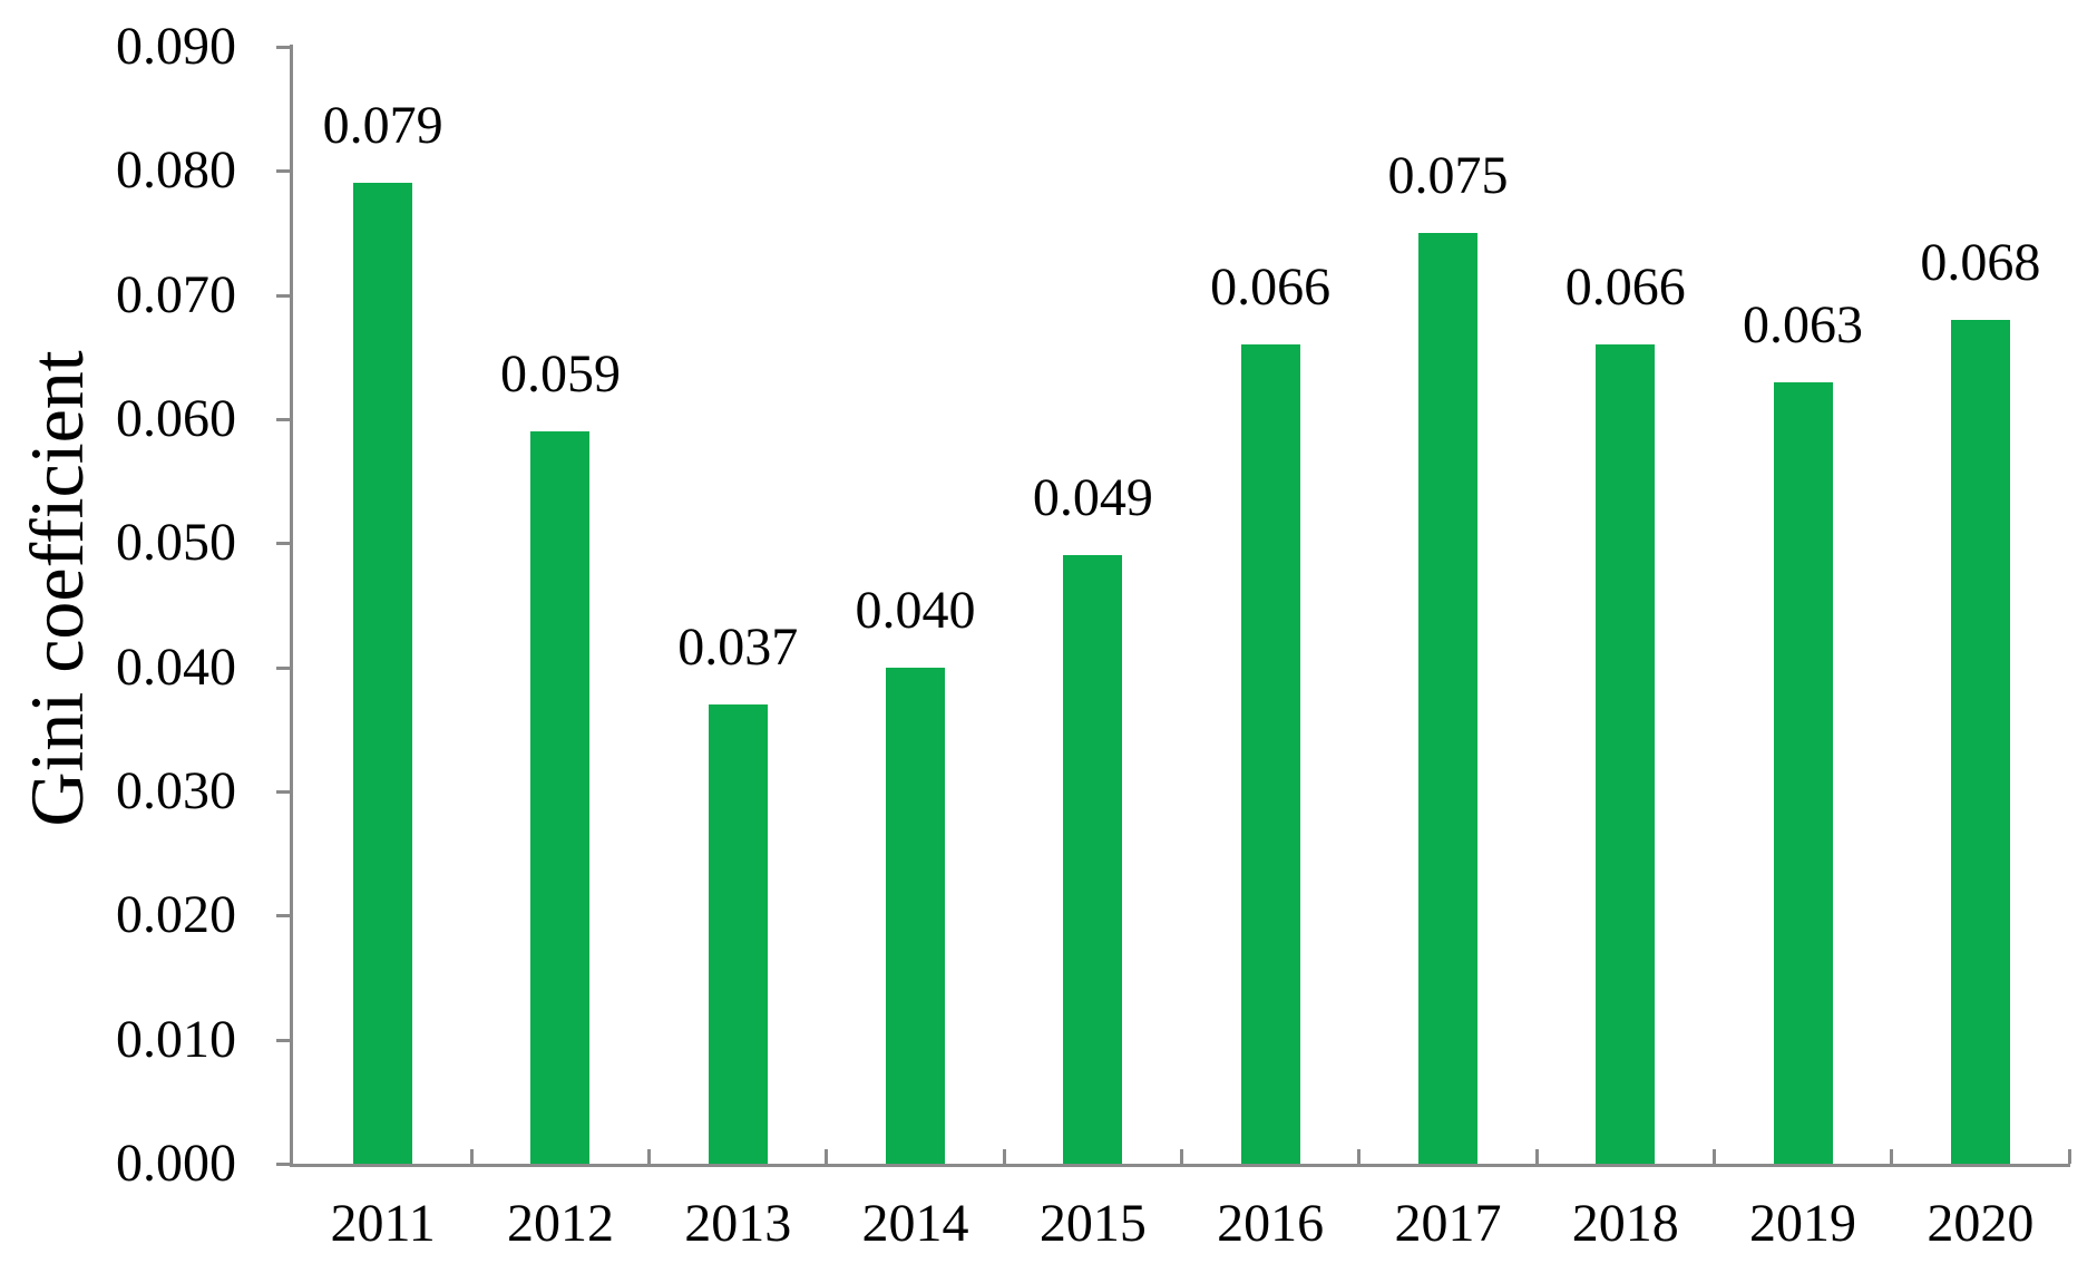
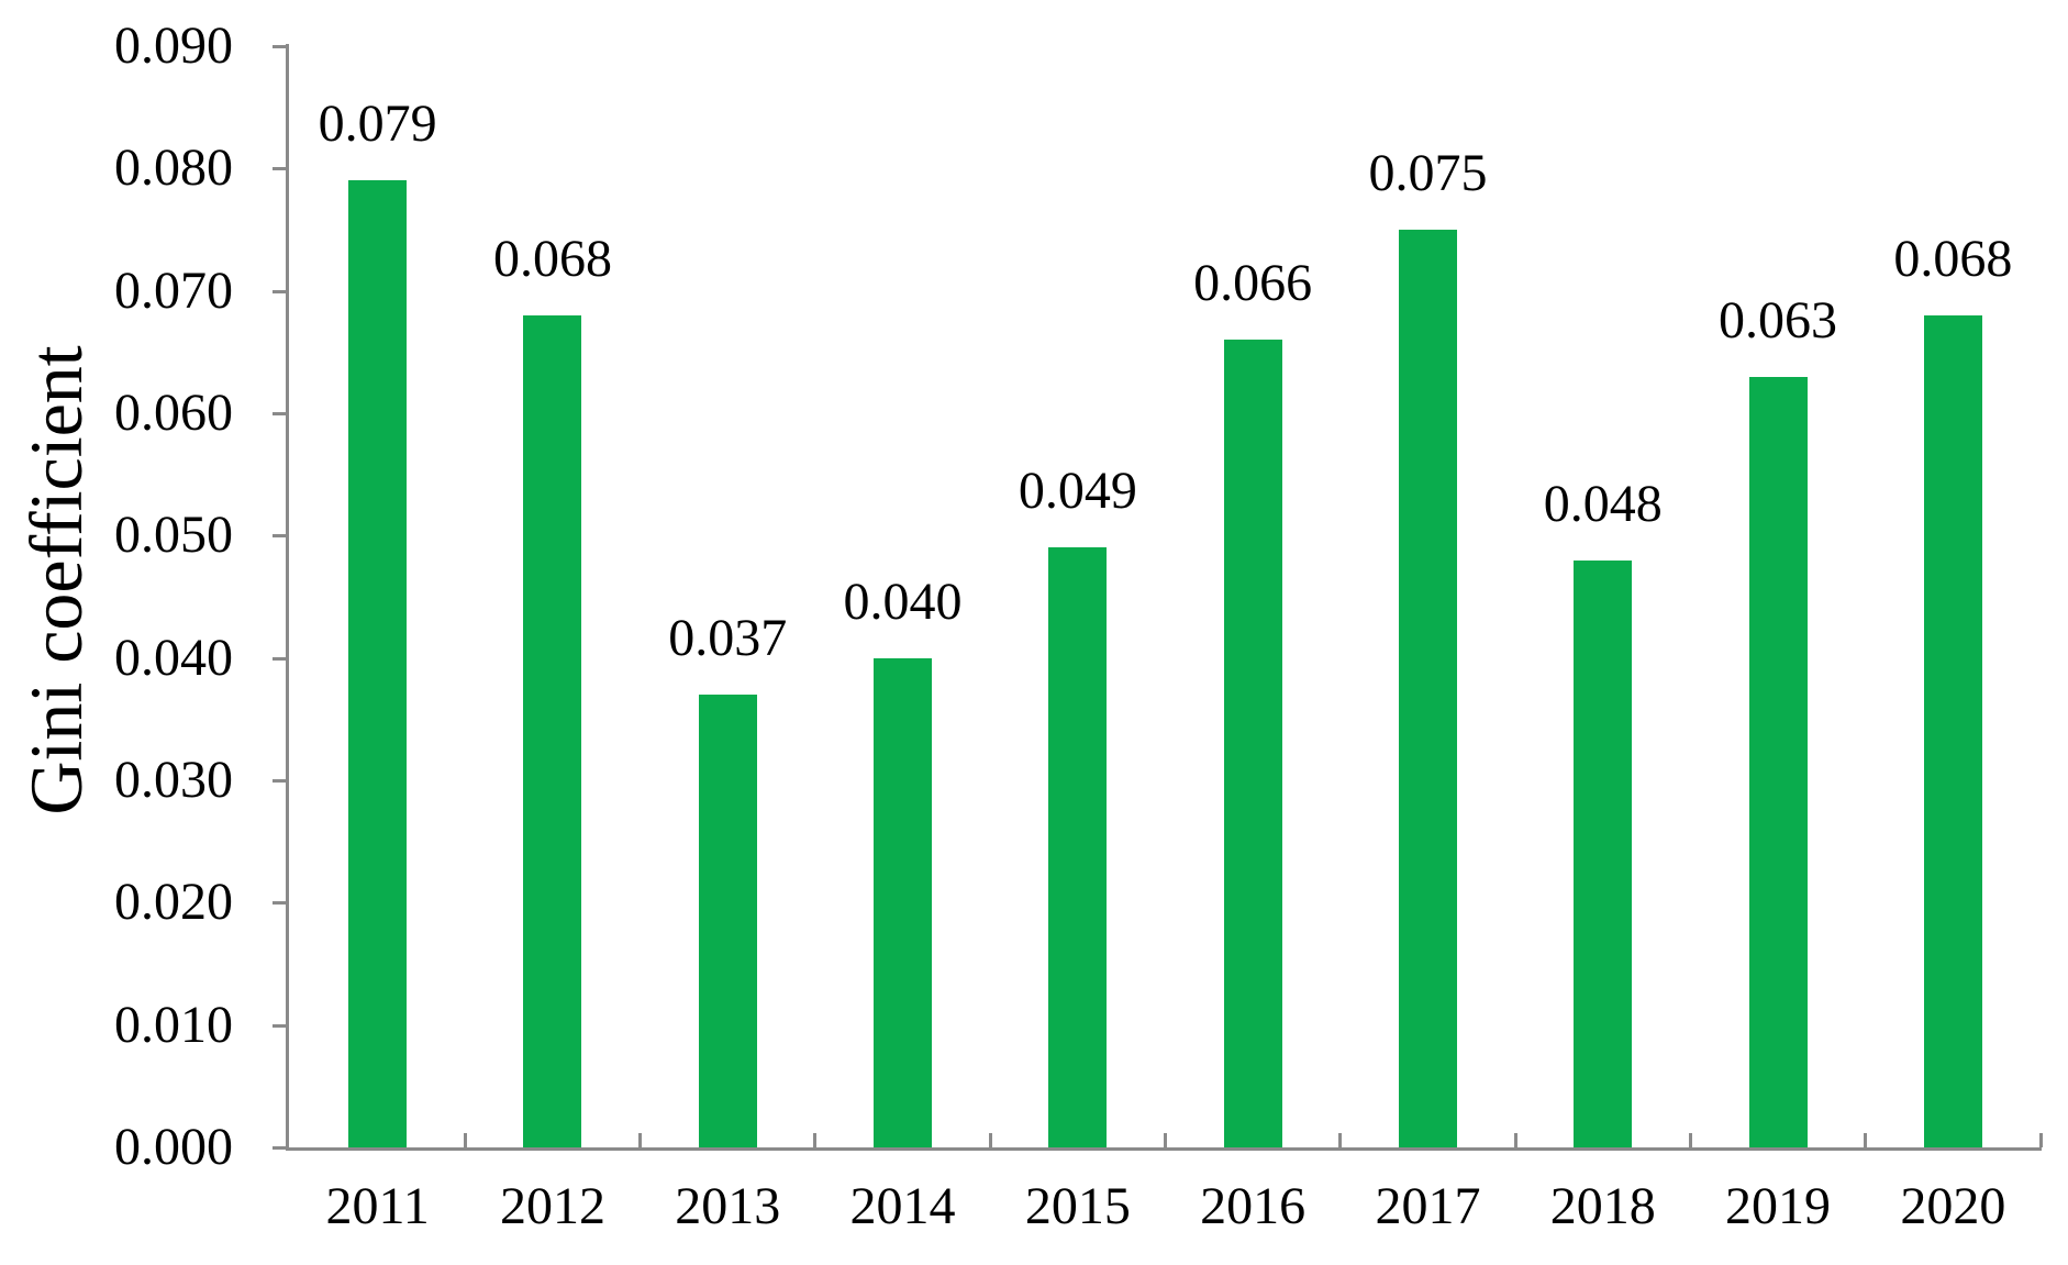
2012: 0.059 -> 0.068
2018: 0.066 -> 0.048
